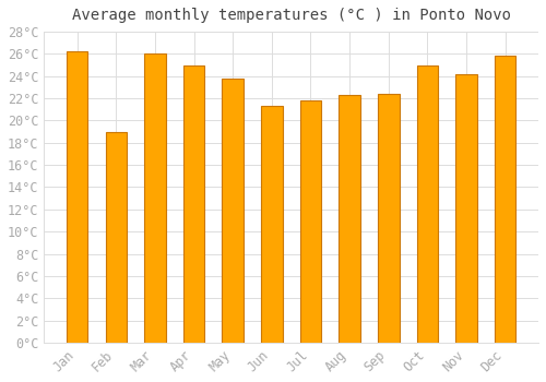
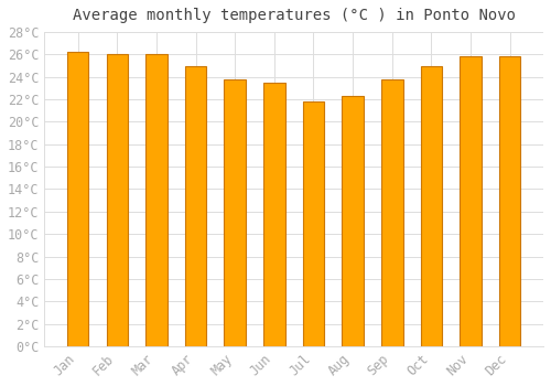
Feb: 19.0°C -> 26.0°C
Jun: 21.3°C -> 23.5°C
Sep: 22.4°C -> 23.8°C
Nov: 24.2°C -> 25.8°C
